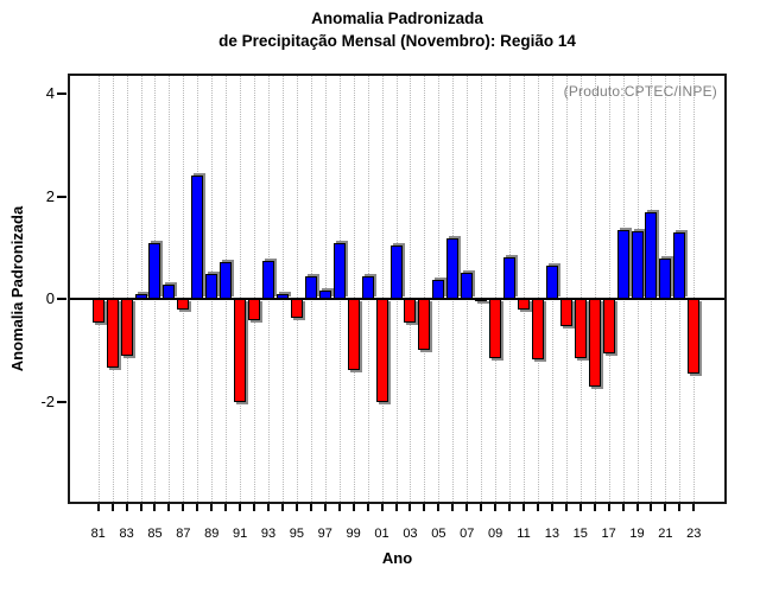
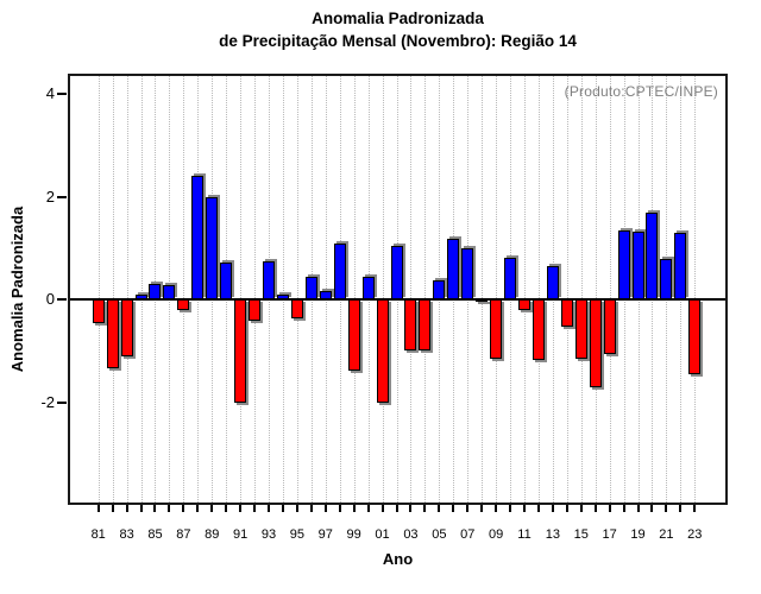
85: 1.1 -> 0.3
89: 0.5 -> 2.0
03: -0.5 -> -1.0
07: 0.5 -> 1.0
